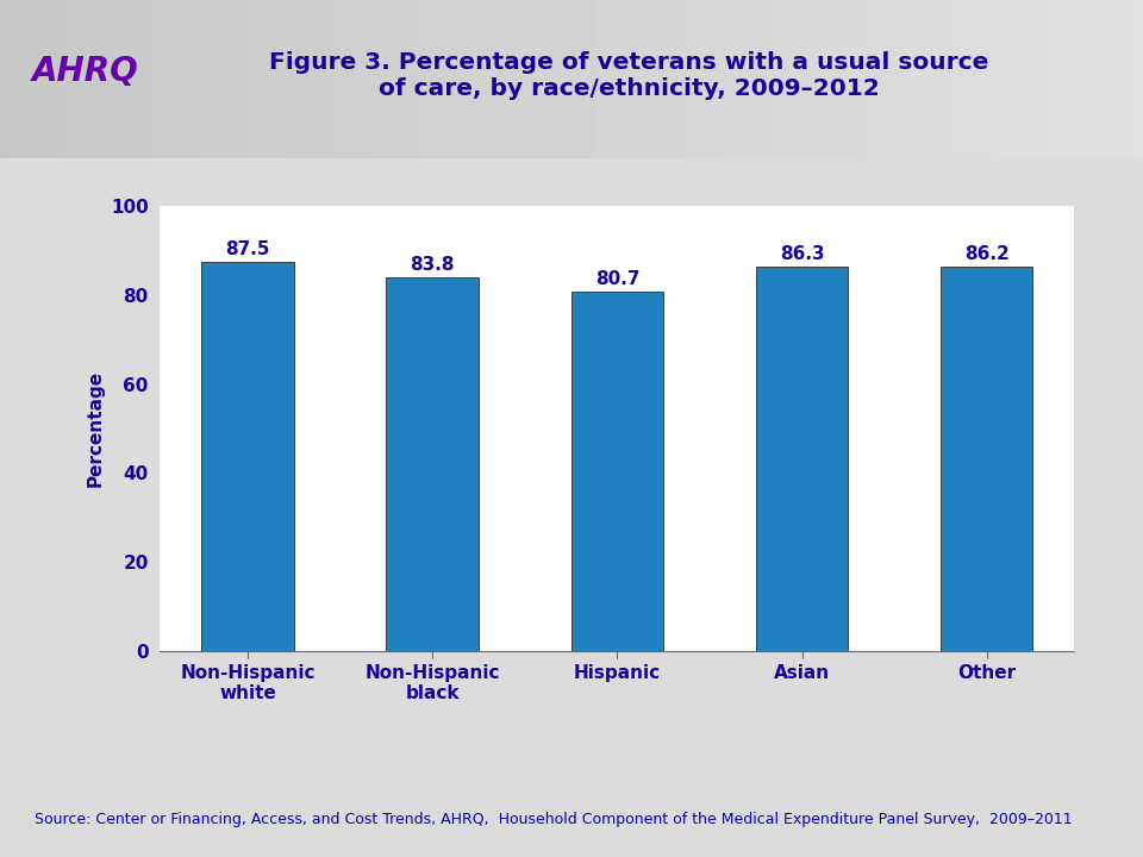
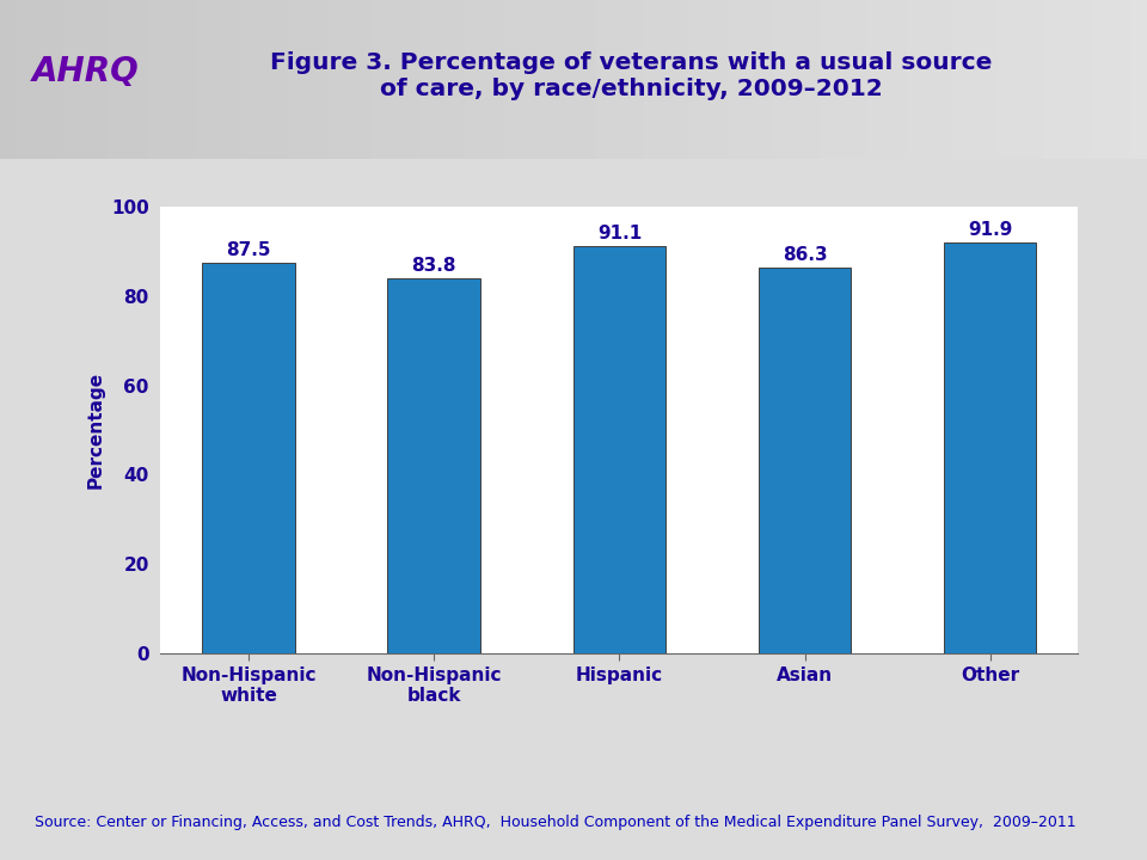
Hispanic: 80.7 -> 91.1
Other: 86.2 -> 91.9
